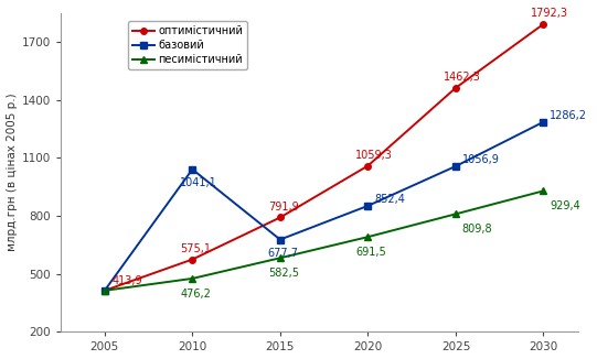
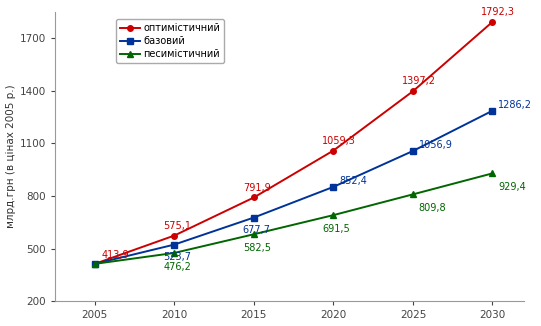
базовий/2010: 1041,1 -> 523,7
оптимістичний/2025: 1462,3 -> 1397,2
